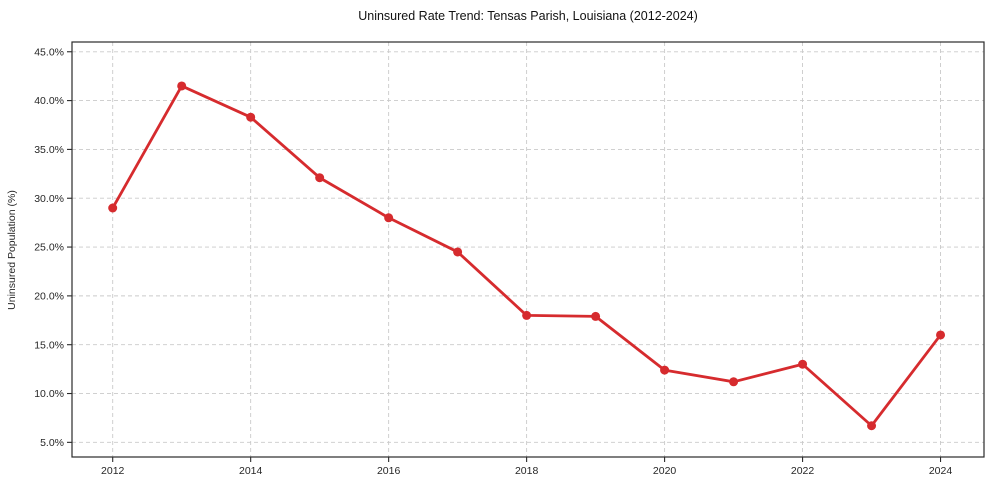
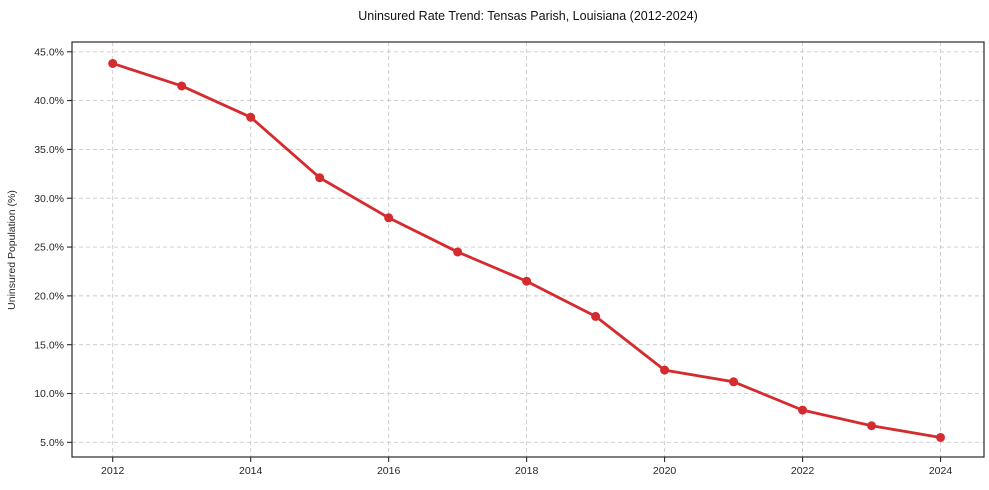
2012: 29% -> 44%
2018: 18% -> 22%
2022: 13% -> 8%
2024: 16% -> 6%
